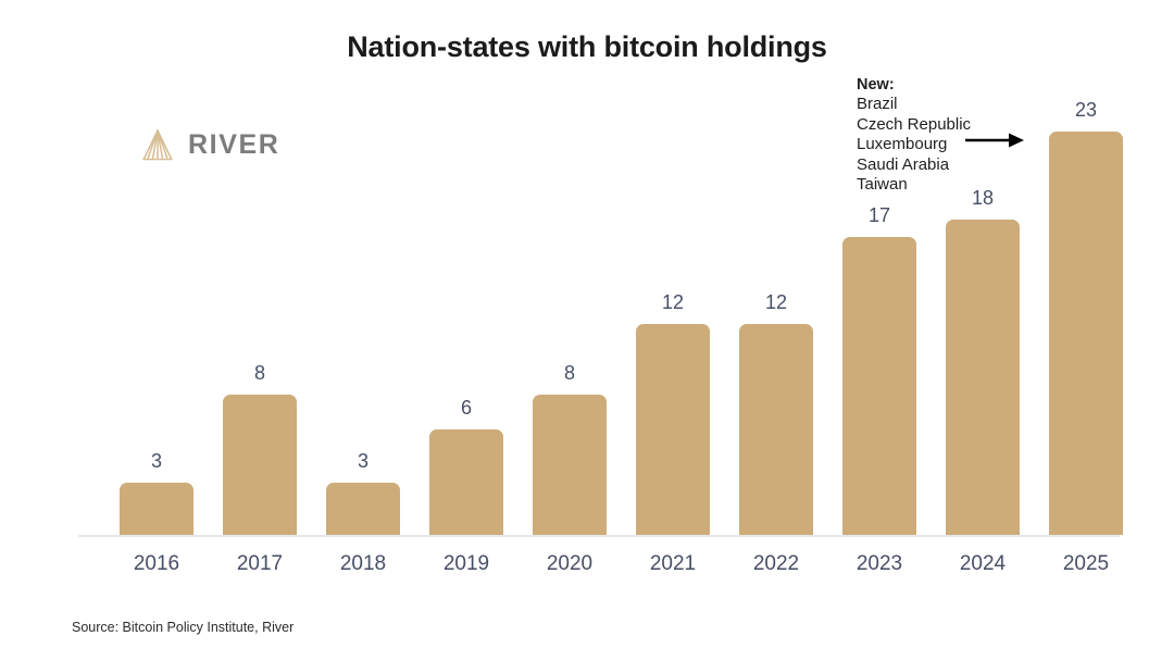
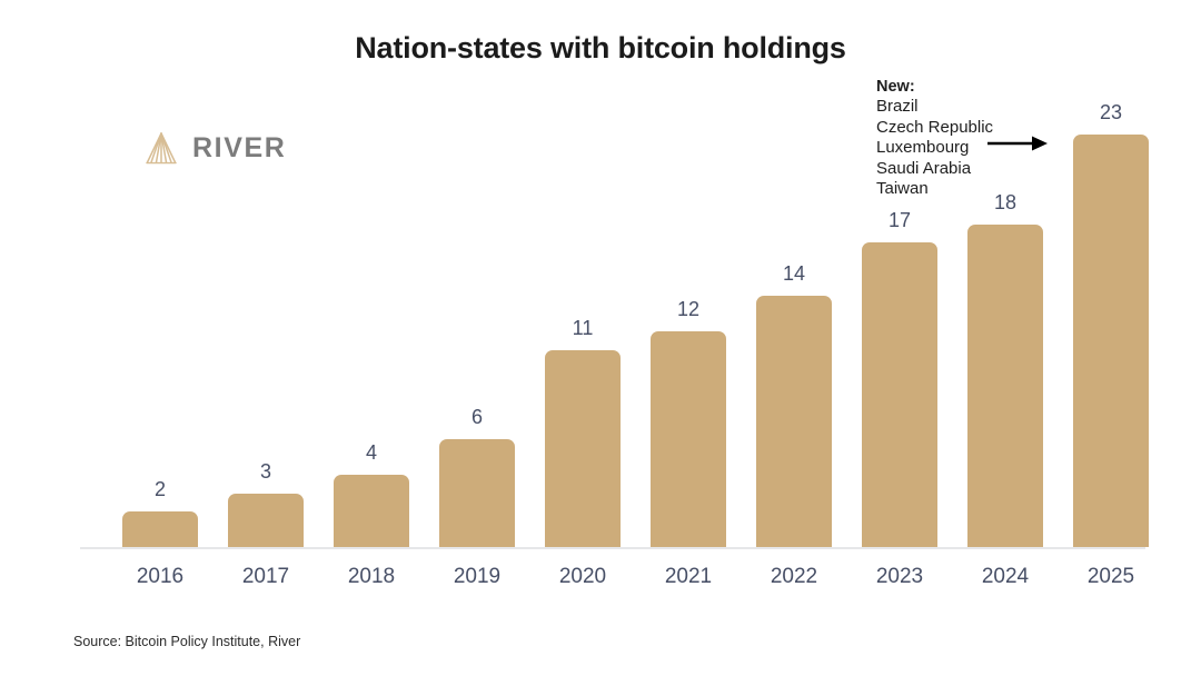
2016: 3 -> 2
2017: 8 -> 3
2018: 3 -> 4
2020: 8 -> 11
2022: 12 -> 14
